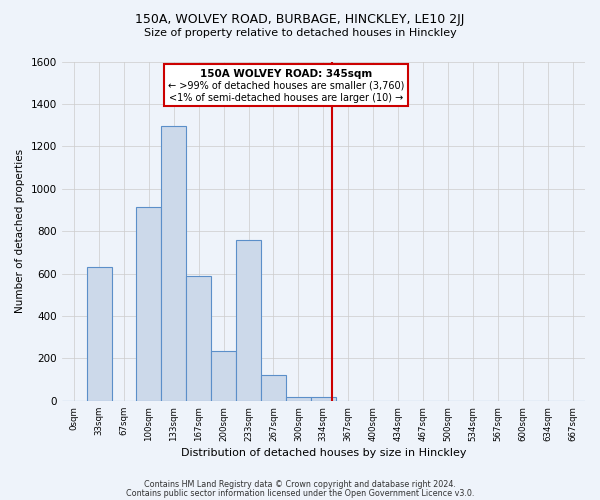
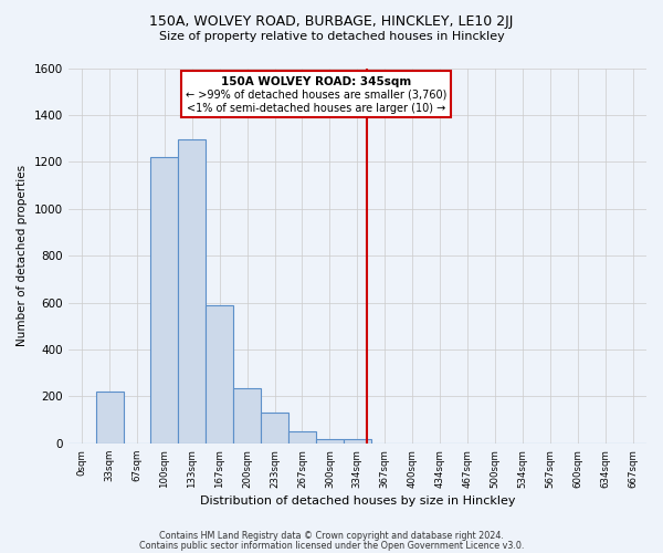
33sqm: 630 -> 220
100sqm: 915 -> 1220
233sqm: 760 -> 130
267sqm: 120 -> 50
